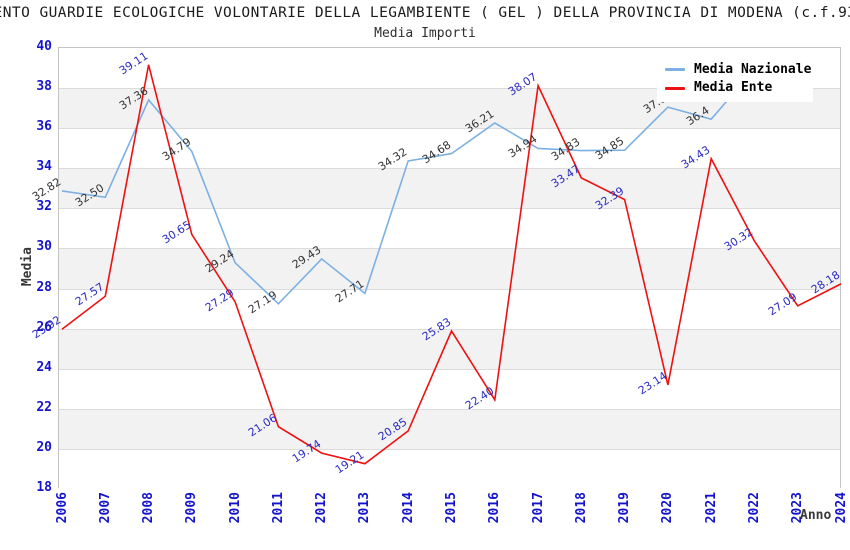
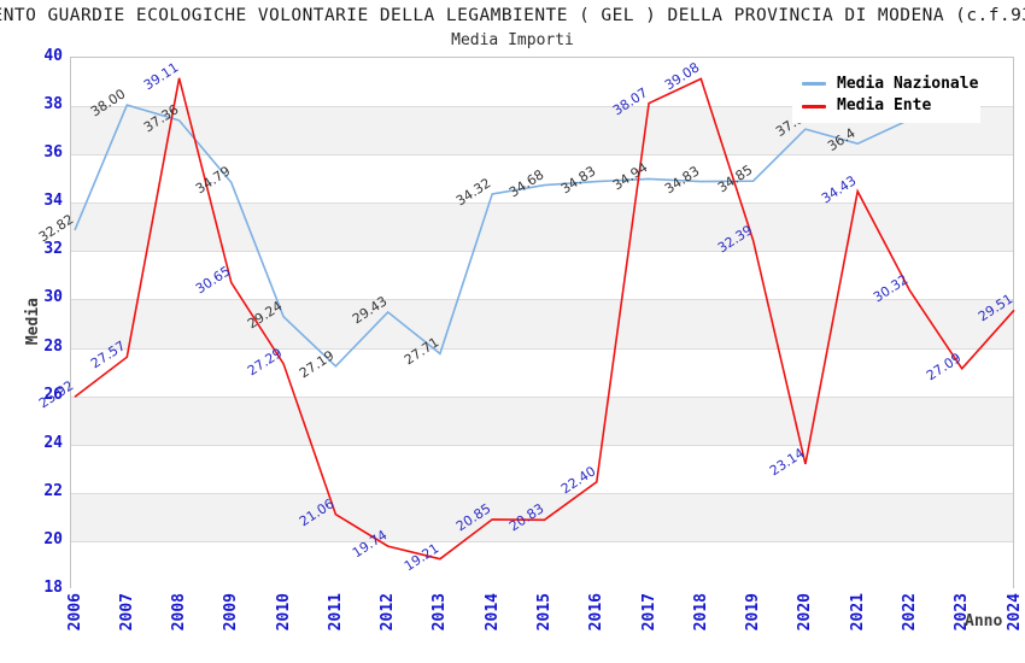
Media Nazionale/2007: 32.50 -> 38.00
Media Ente/2015: 25.83 -> 20.83
Media Nazionale/2016: 36.21 -> 34.83
Media Ente/2018: 33.47 -> 39.08
Media Nazionale/2022: 38.9 -> 37.4
Media Ente/2024: 28.18 -> 29.51
